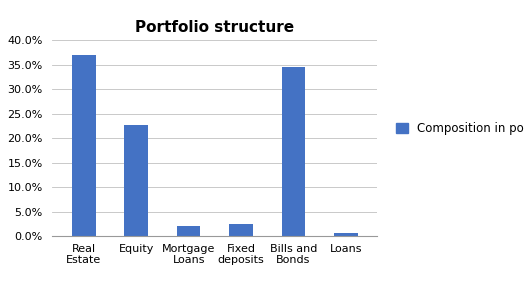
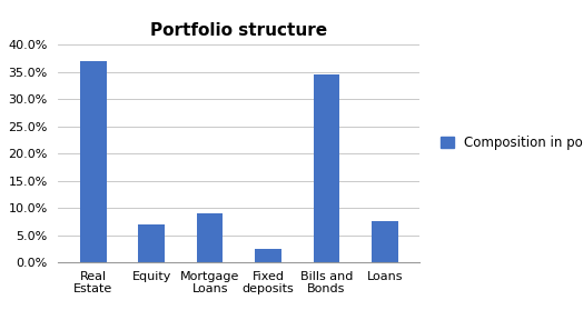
Equity: 22.8% -> 7.0%
Mortgage Loans: 2.0% -> 9.0%
Loans: 0.7% -> 7.5%
